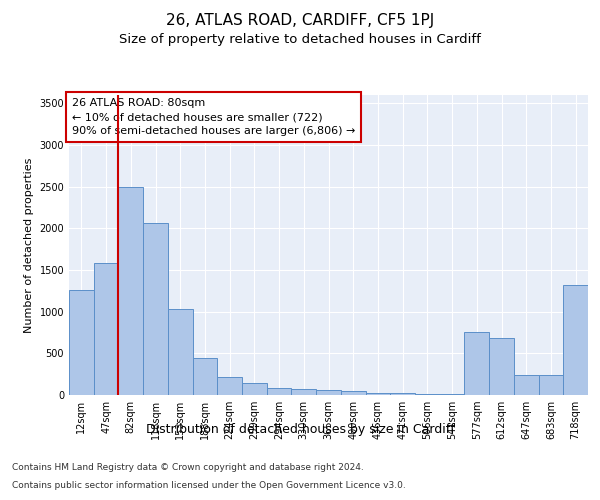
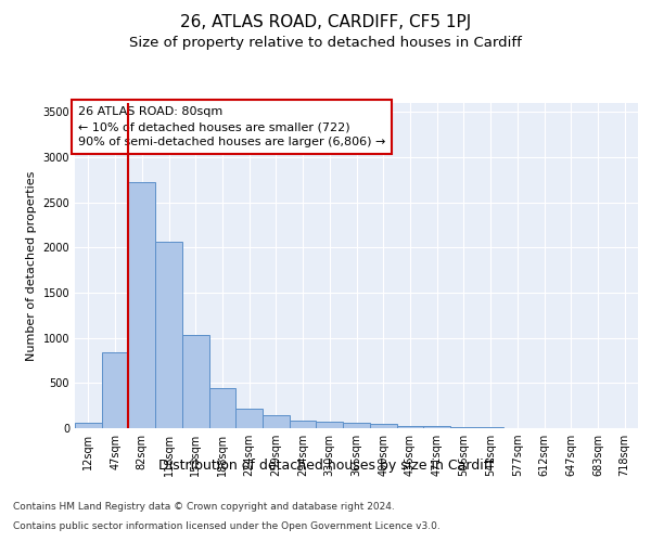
12sqm: 1260 -> 60
47sqm: 1580 -> 840
82sqm: 2500 -> 2720
577sqm: 760 -> 0
612sqm: 680 -> 0
647sqm: 240 -> 0
683sqm: 240 -> 0
718sqm: 1320 -> 0
